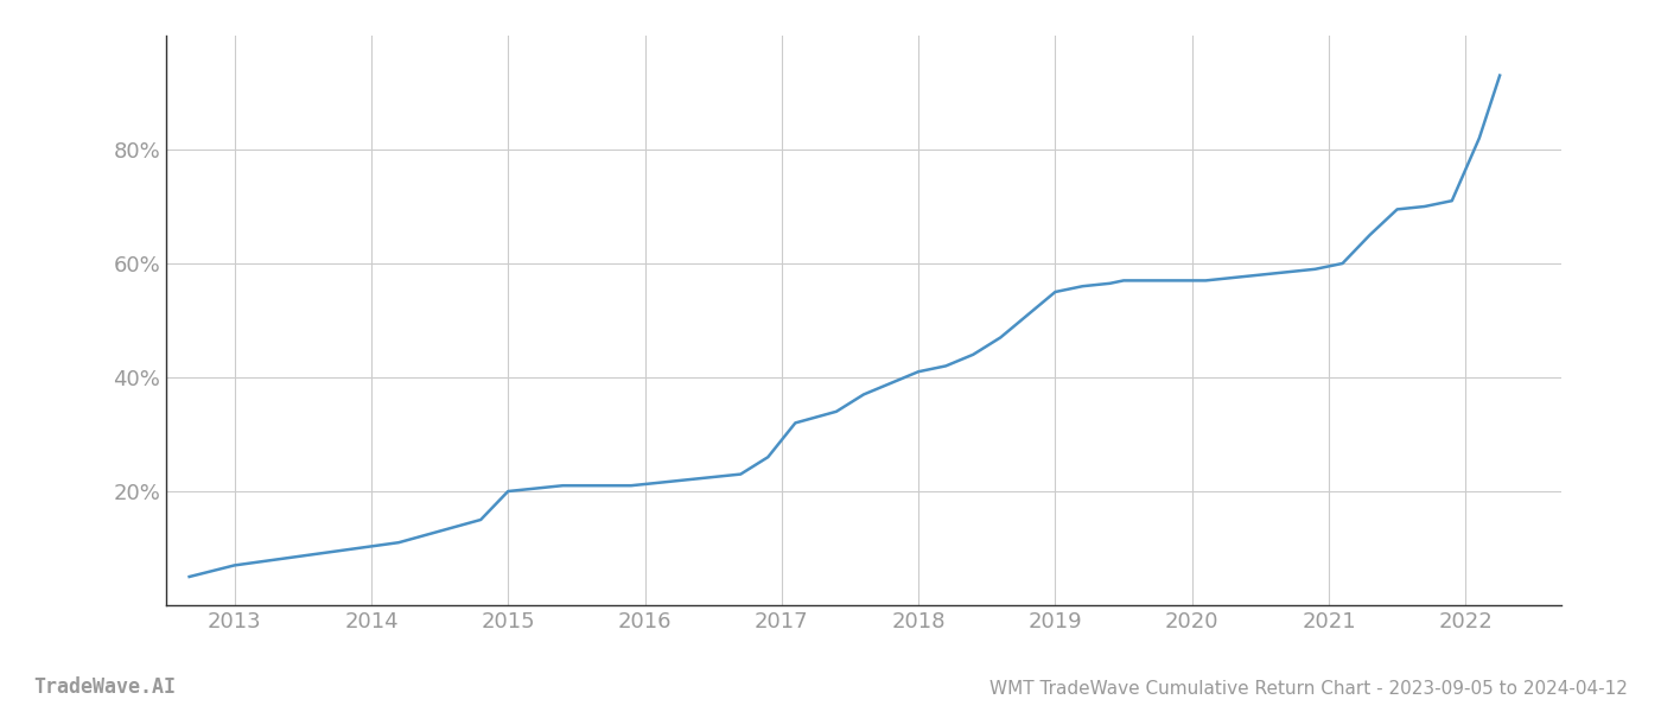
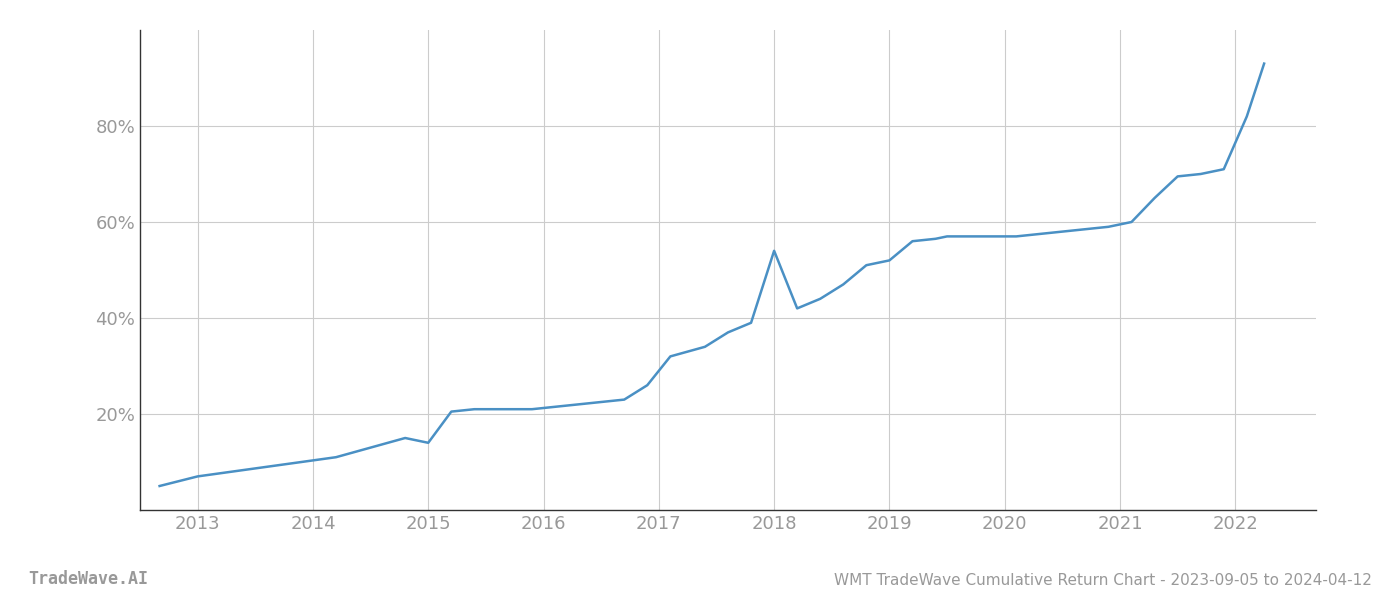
2015: 20.0% -> 14.0%
2018: 41.0% -> 54.0%
2019: 55.0% -> 52.0%
